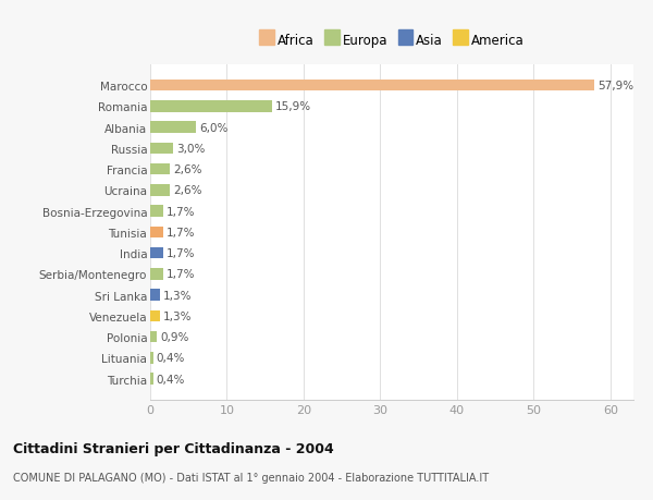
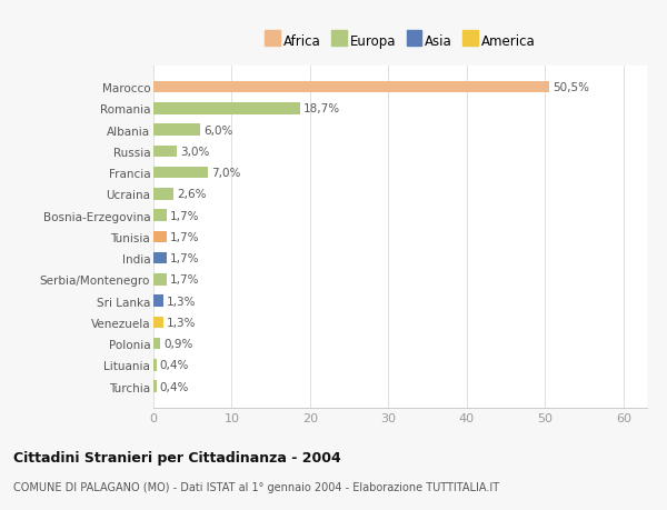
Marocco: 57,9% -> 50,5%
Romania: 15,9% -> 18,7%
Francia: 2,6% -> 7,0%
